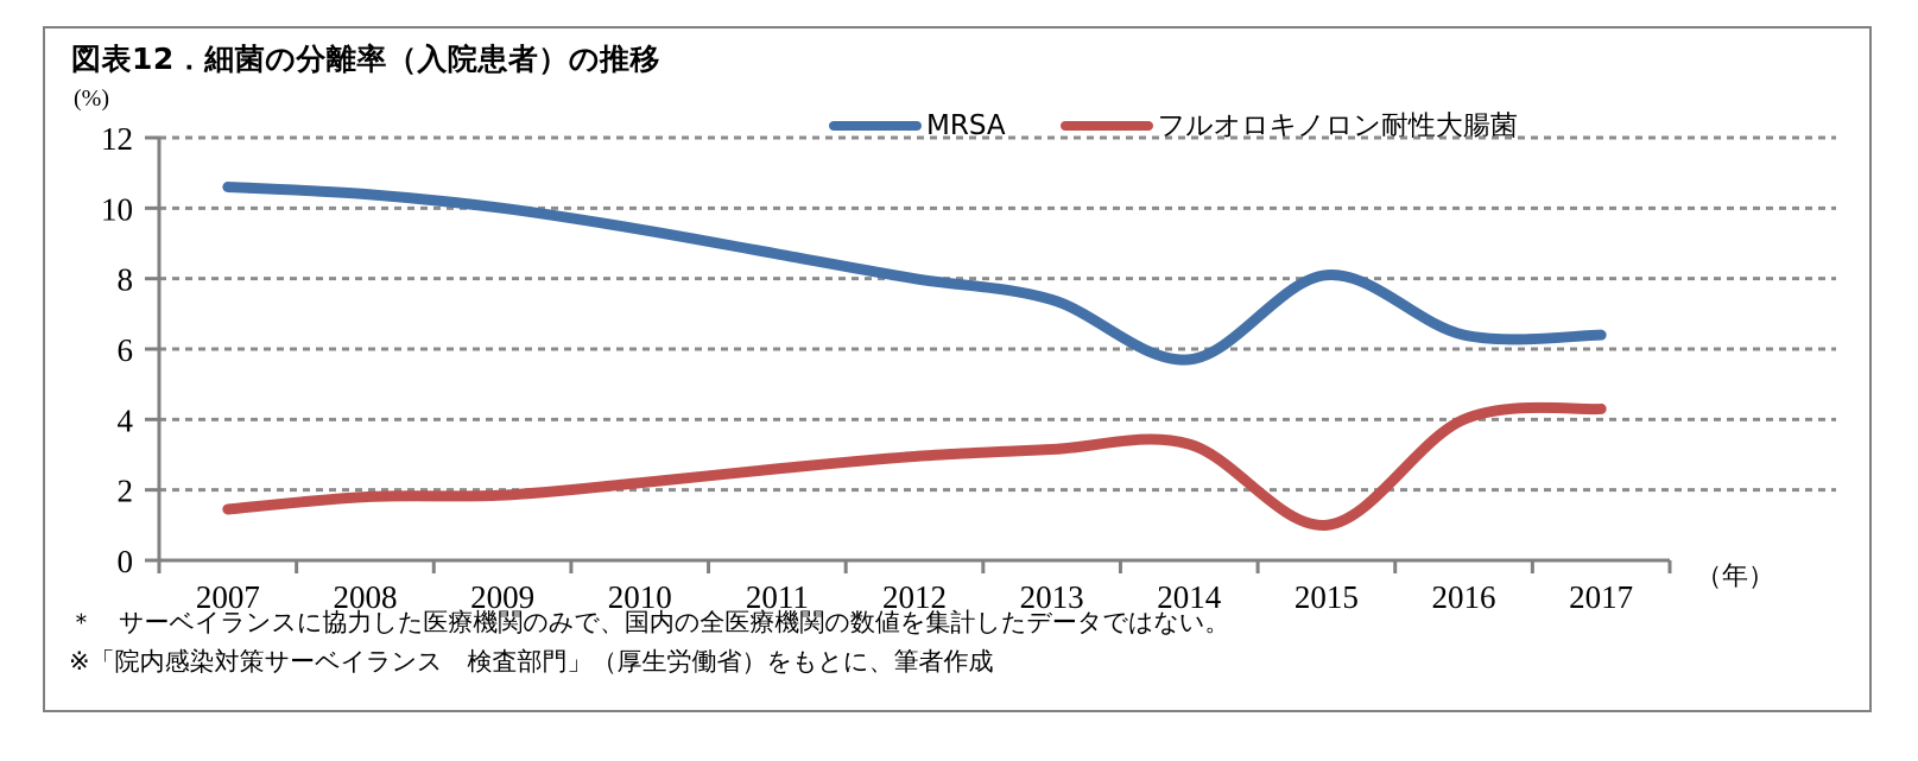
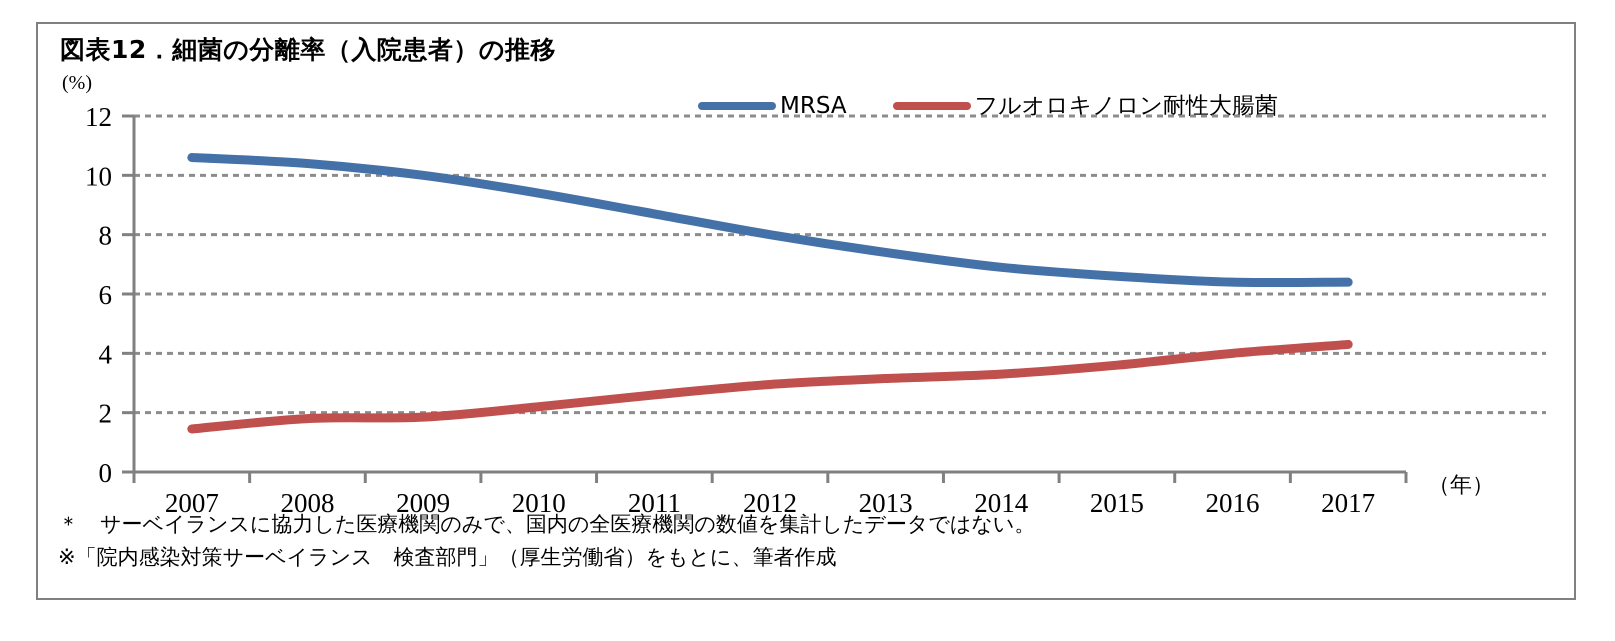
MRSA/2014: 5.7 -> 6.9
MRSA/2015: 8.1 -> 6.6
フルオロキノロン耐性大腸菌/2015: 1.0 -> 3.6
